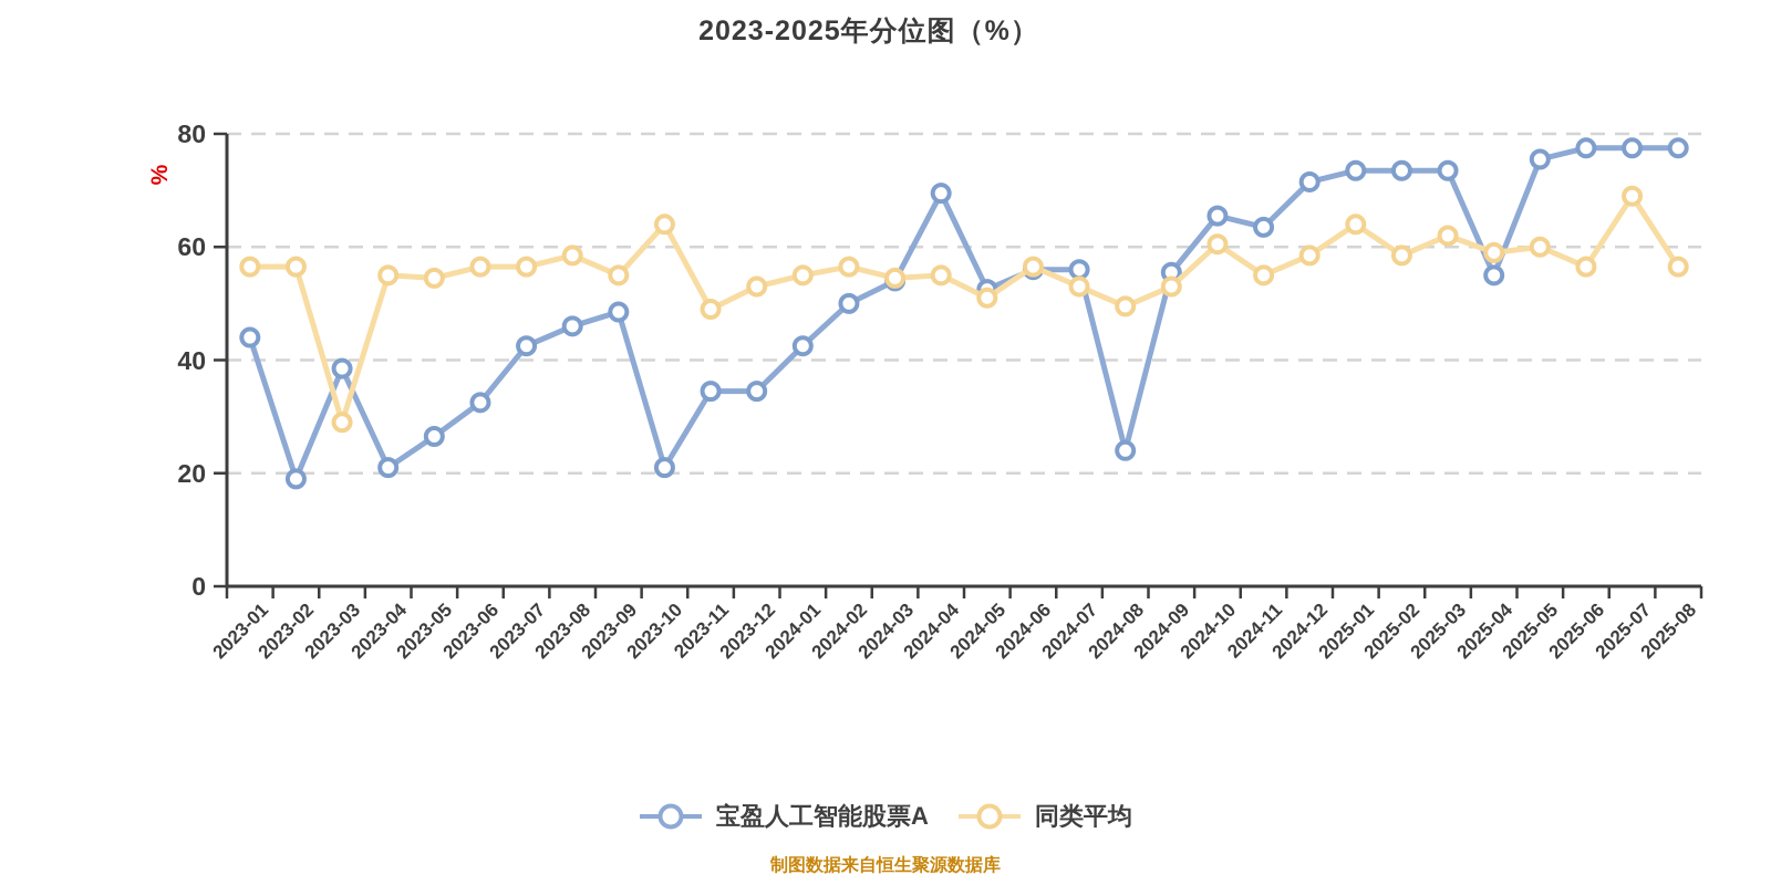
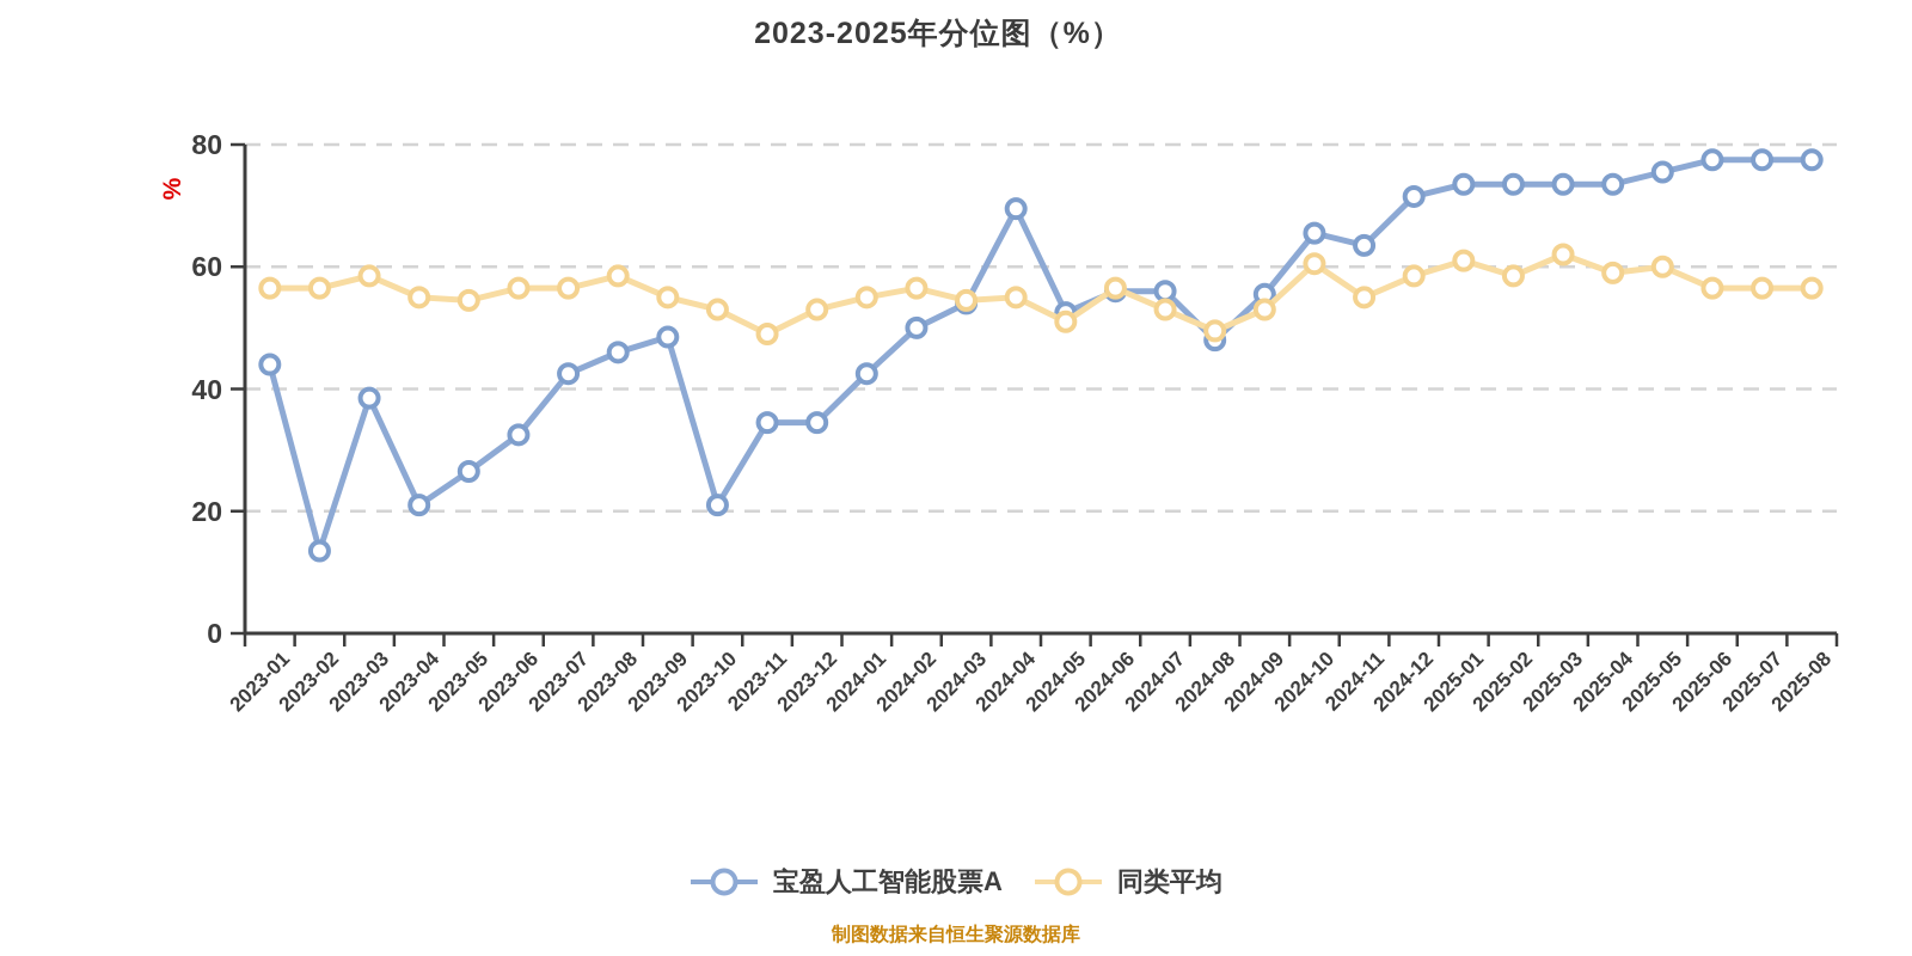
宝盈人工智能股票A/2023-02: 19 -> 14
同类平均/2023-03: 29 -> 58
同类平均/2023-10: 64 -> 53
宝盈人工智能股票A/2024-08: 24 -> 48
同类平均/2025-01: 64 -> 61
宝盈人工智能股票A/2025-04: 55 -> 74
同类平均/2025-07: 69 -> 56
